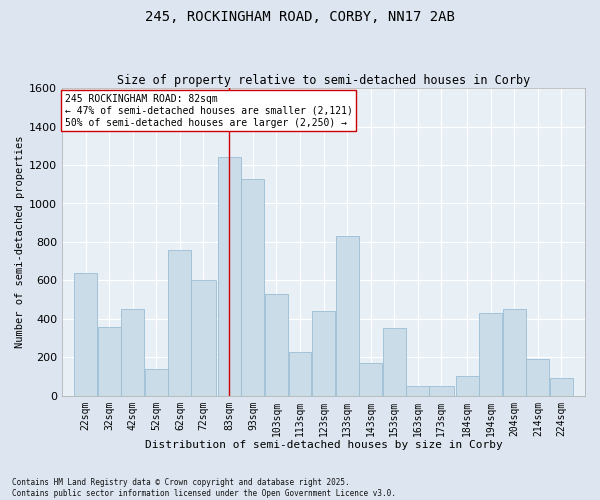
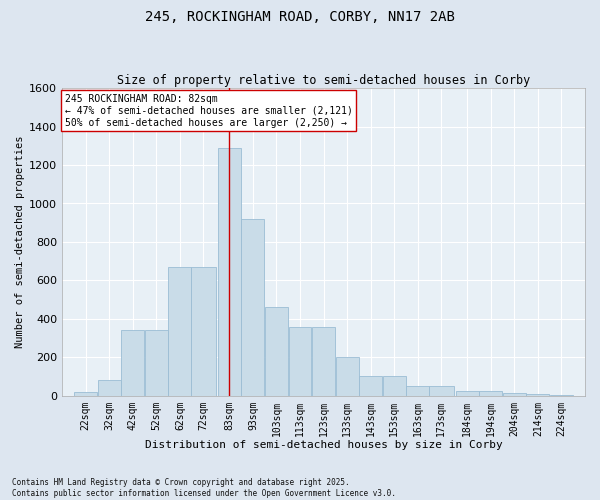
22sqm: 640 -> 20
32sqm: 360 -> 80
42sqm: 450 -> 340
52sqm: 140 -> 340
62sqm: 760 -> 670
72sqm: 600 -> 670
83sqm: 1240 -> 1290
93sqm: 1130 -> 920
103sqm: 530 -> 460
113sqm: 230 -> 360
123sqm: 440 -> 360
133sqm: 830 -> 200
143sqm: 170 -> 100
153sqm: 350 -> 100
184sqm: 100 -> 20
194sqm: 430 -> 20
204sqm: 450 -> 20
214sqm: 190 -> 10
224sqm: 90 -> 0
